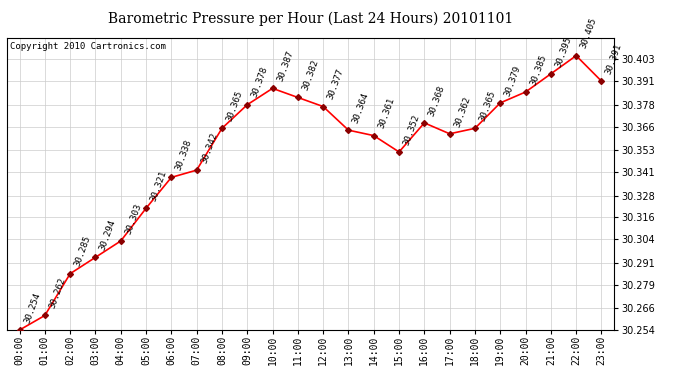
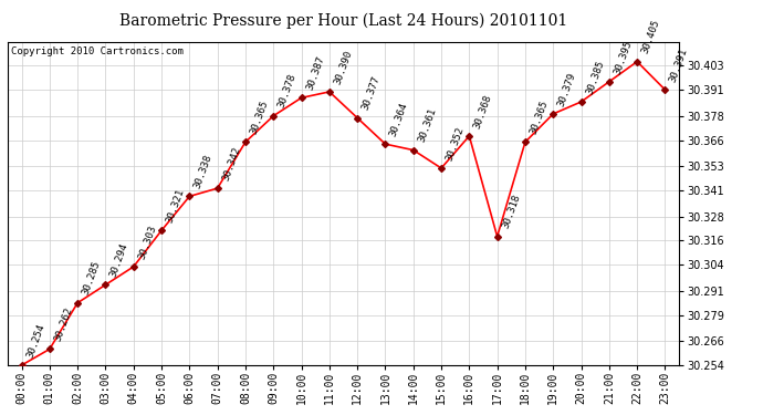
11:00: 30.382 -> 30.390
17:00: 30.362 -> 30.318
